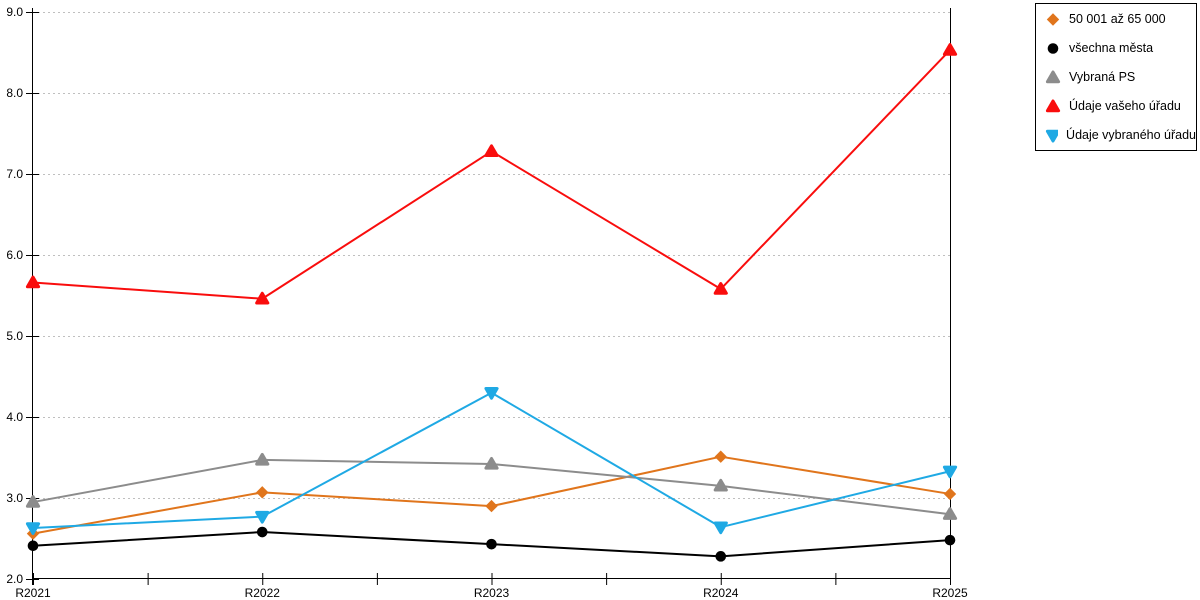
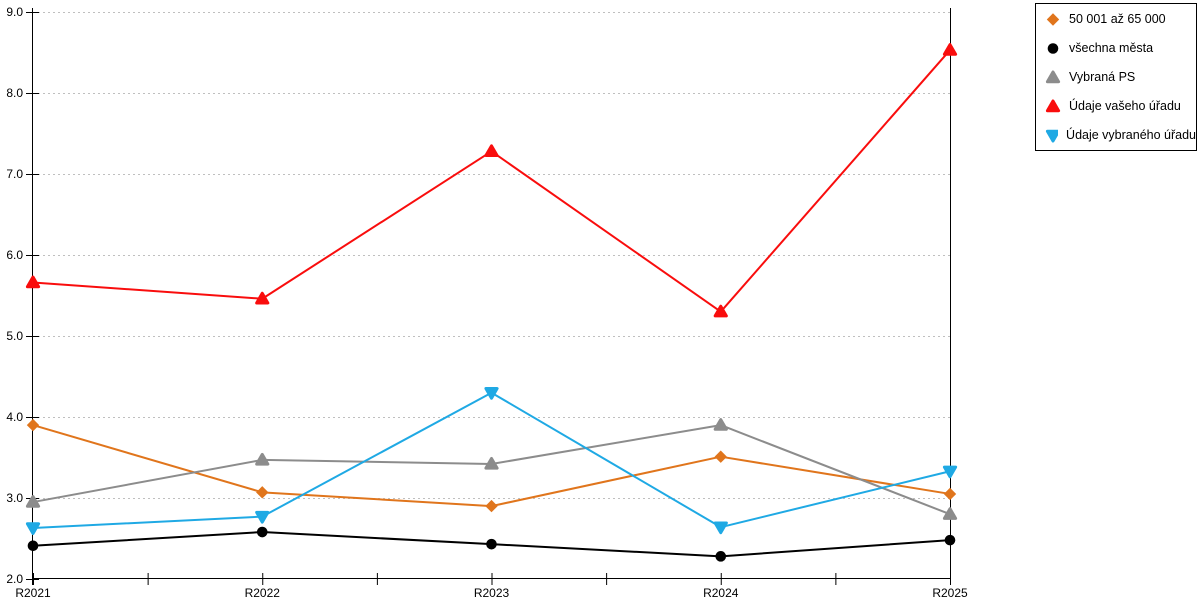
50 001 až 65 000/R2021: 2.6 -> 3.9
Vybraná PS/R2024: 3.1 -> 3.9
Údaje vašeho úřadu/R2024: 5.6 -> 5.3
